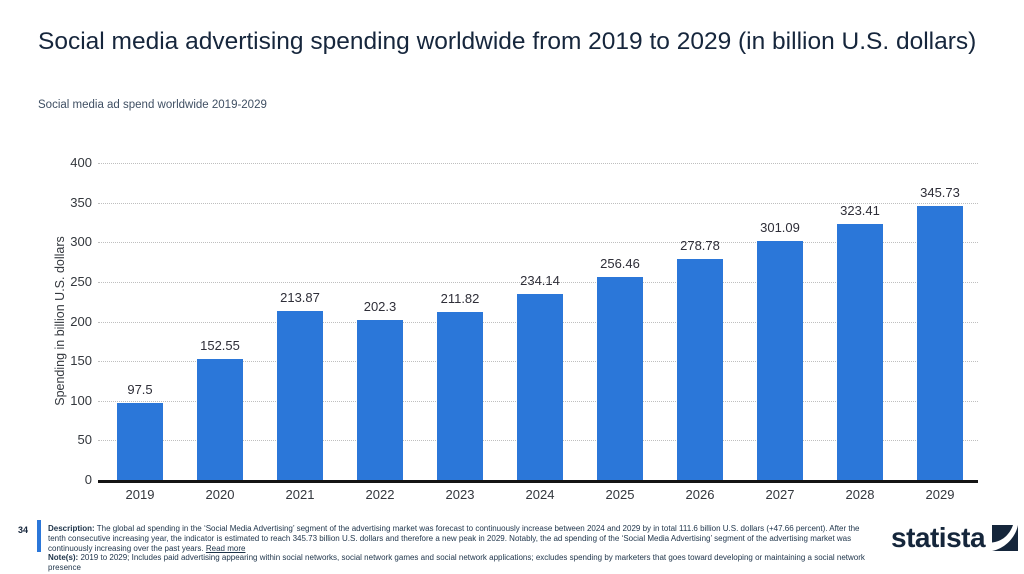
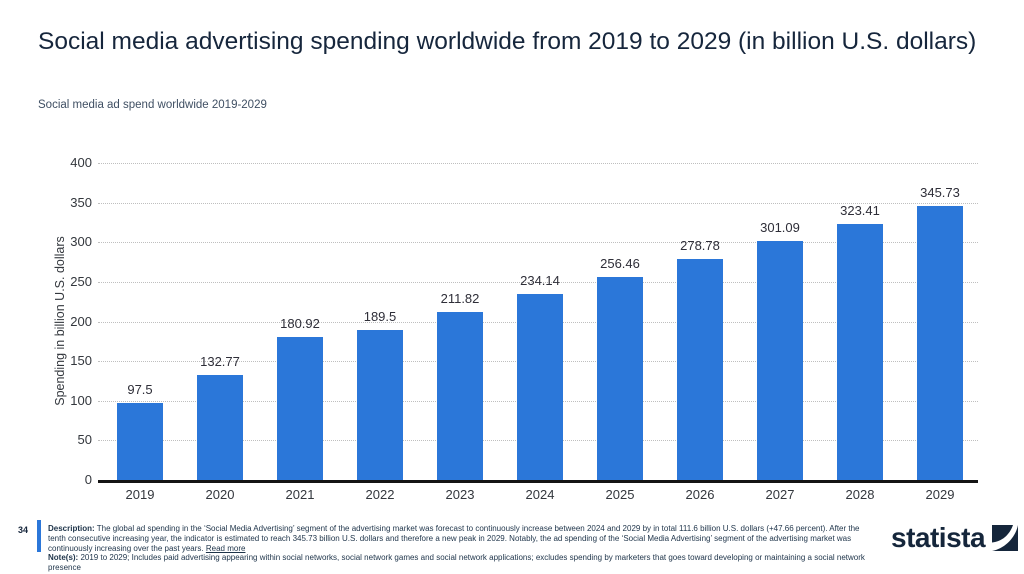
2020: 152.55 -> 132.77
2021: 213.87 -> 180.92
2022: 202.3 -> 189.5
